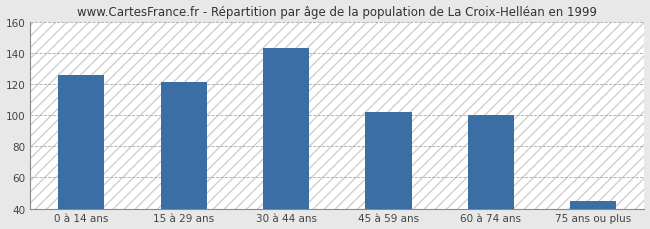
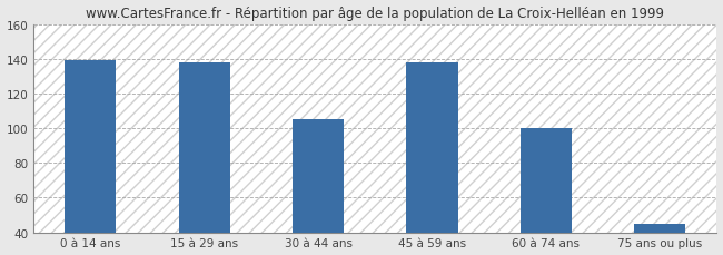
0 à 14 ans: 126 -> 139
15 à 29 ans: 121 -> 138
30 à 44 ans: 143 -> 105
45 à 59 ans: 102 -> 138
